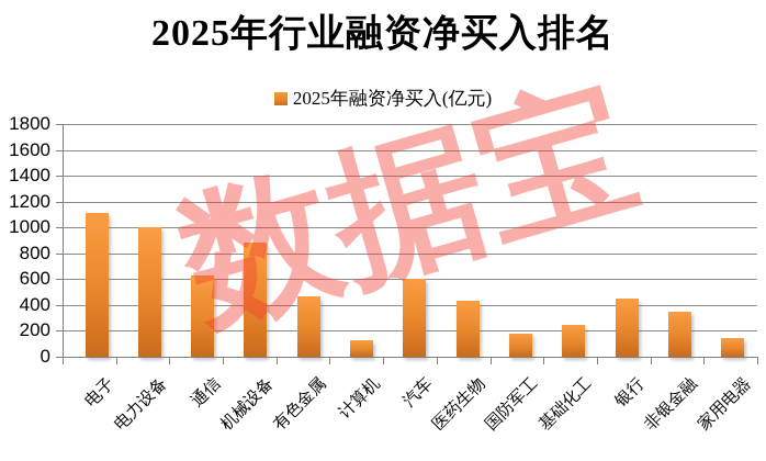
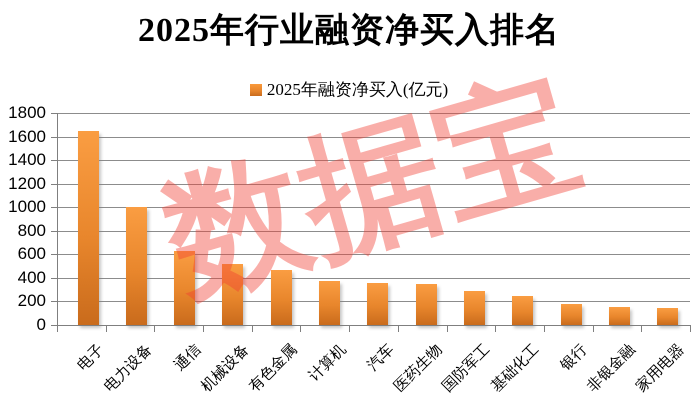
电子: 1110 -> 1650
机械设备: 880 -> 520
计算机: 130 -> 380
汽车: 600 -> 360
医药生物: 430 -> 350
国防军工: 180 -> 280
银行: 450 -> 180
非银金融: 350 -> 160
